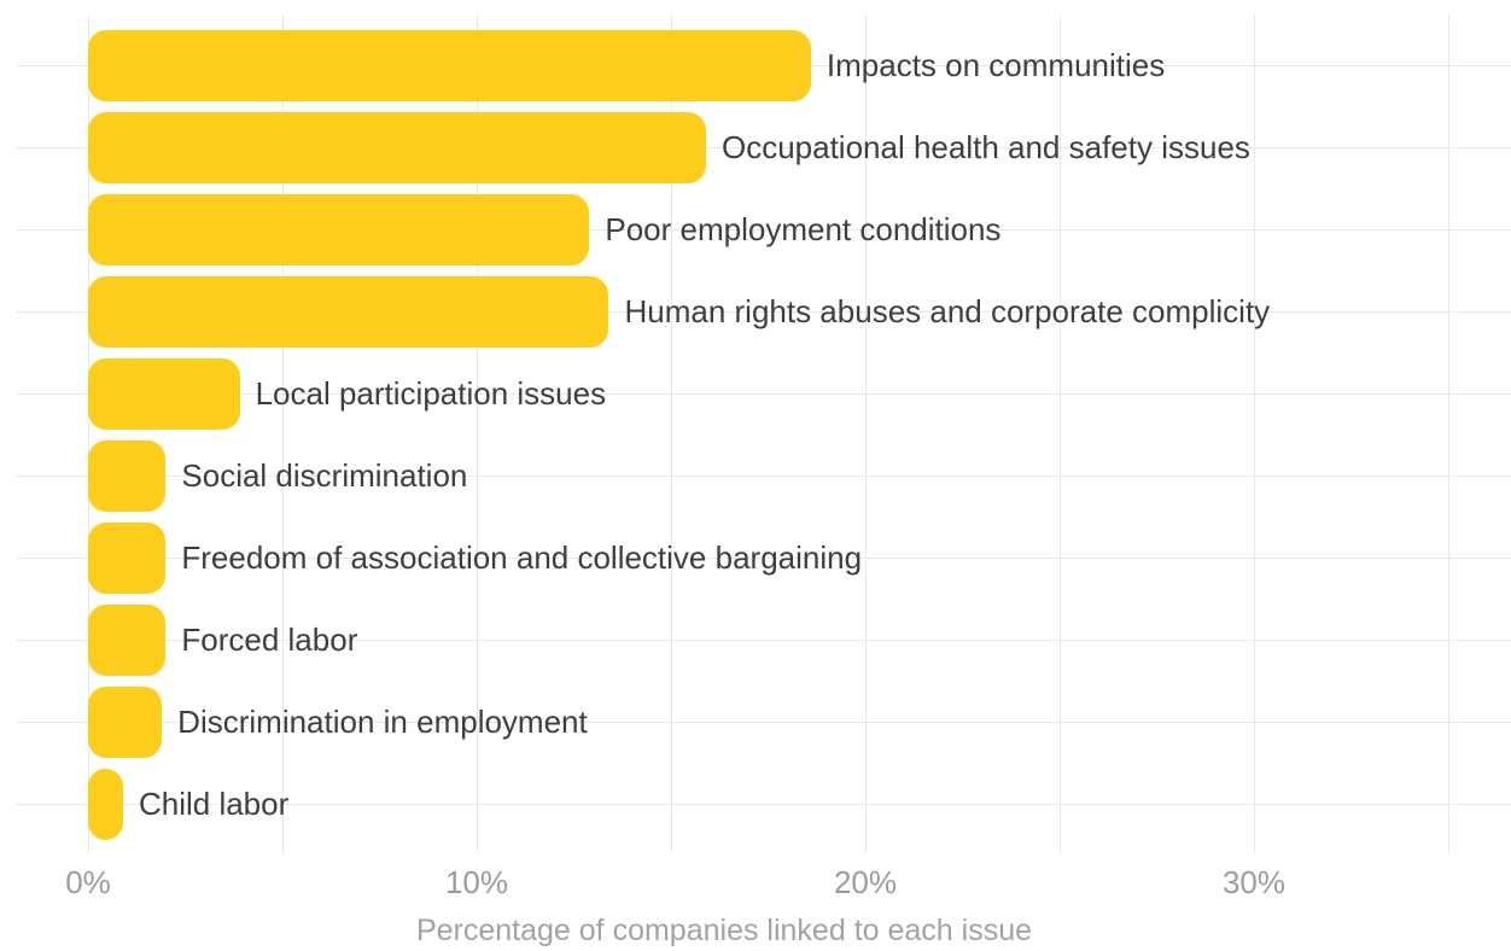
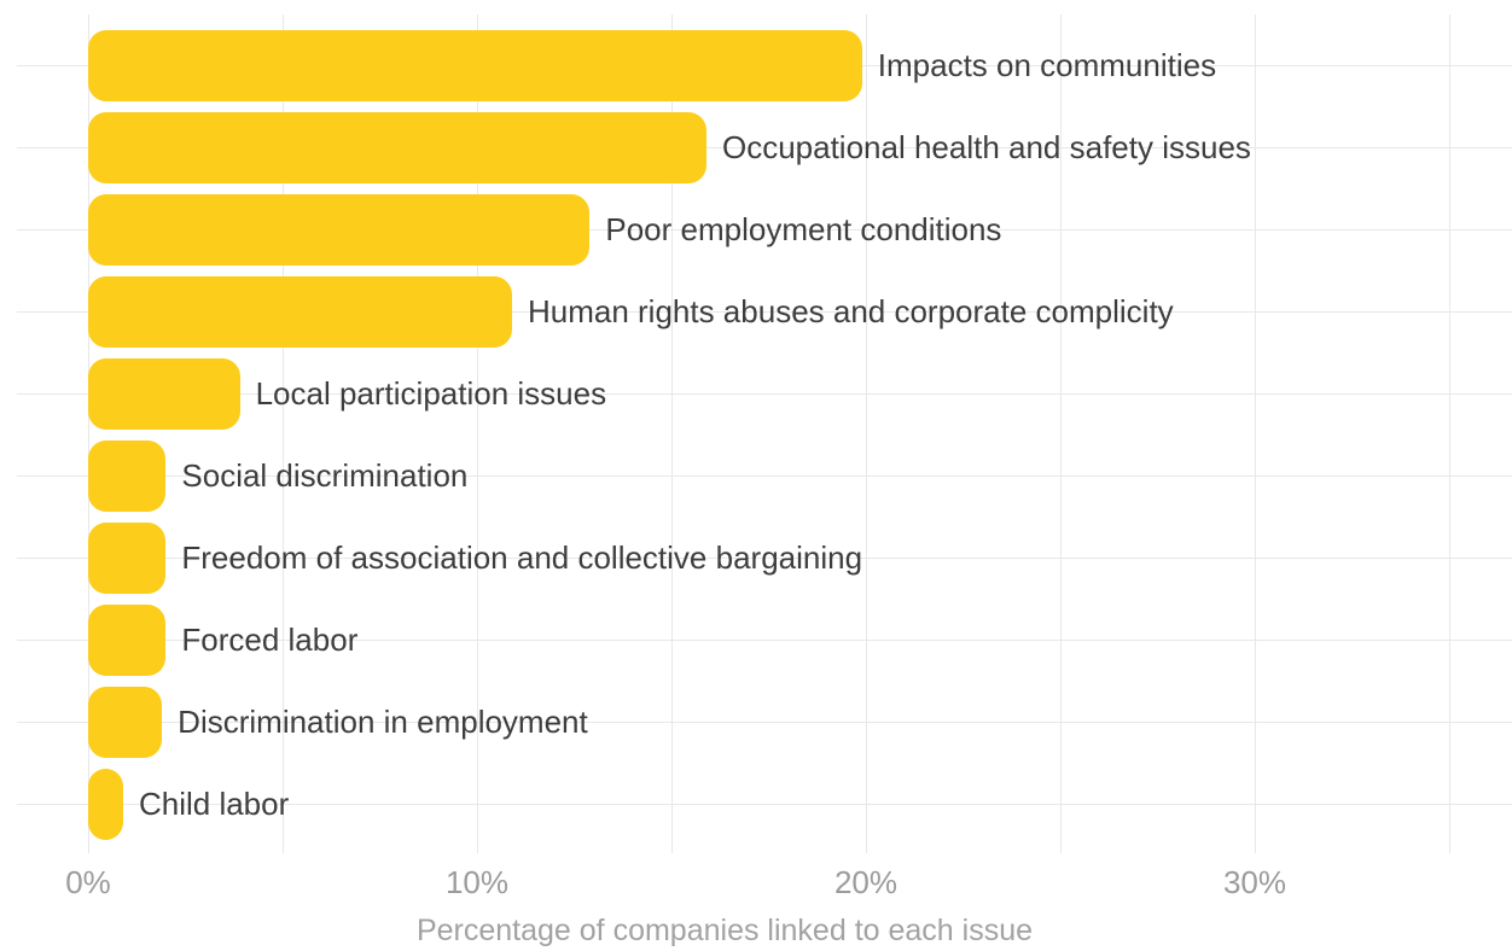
Impacts on communities: 18.6% -> 19.9%
Human rights abuses and corporate complicity: 13.4% -> 10.9%
